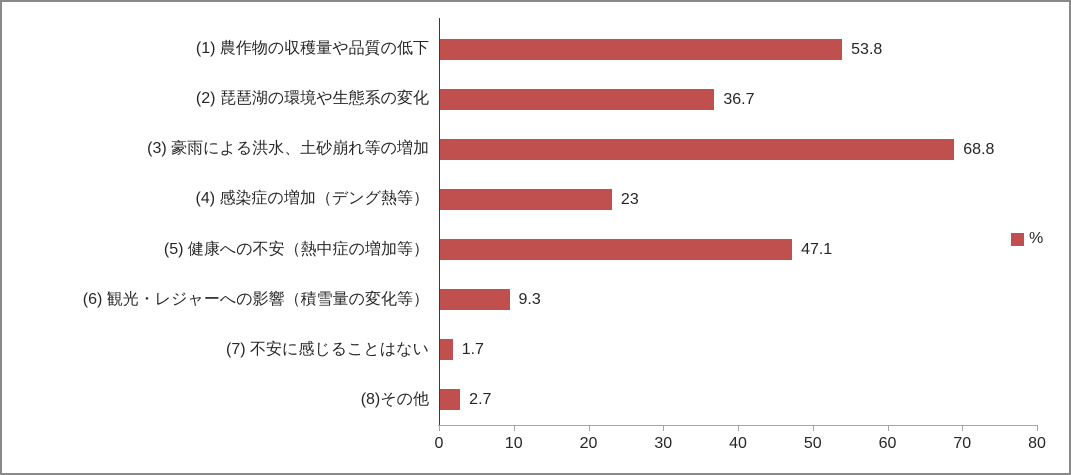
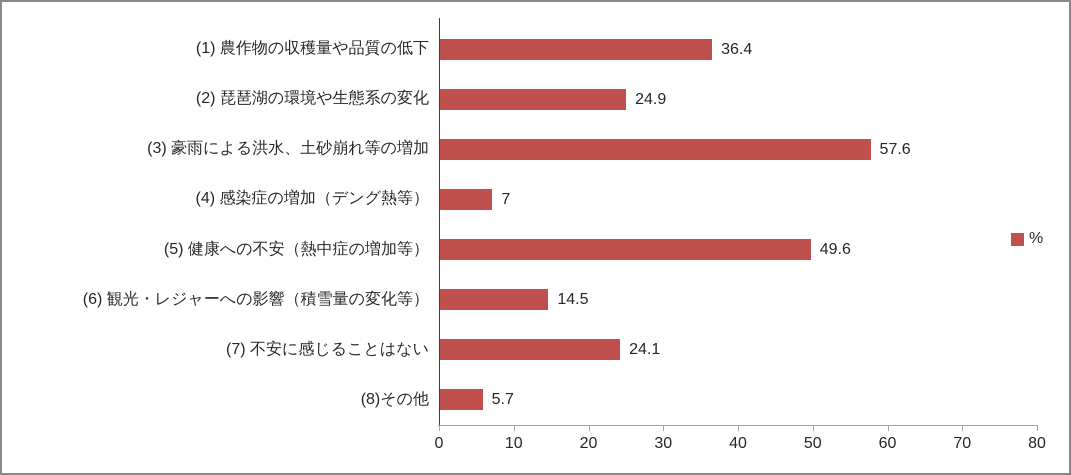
(1) 農作物の収穫量や品質の低下: 53.8 -> 36.4
(2) 琵琶湖の環境や生態系の変化: 36.7 -> 24.9
(3) 豪雨による洪水、土砂崩れ等の増加: 68.8 -> 57.6
(4) 感染症の増加（デング熱等）: 23 -> 7
(5) 健康への不安（熱中症の増加等）: 47.1 -> 49.6
(6) 観光・レジャーへの影響（積雪量の変化等）: 9.3 -> 14.5
(7) 不安に感じることはない: 1.7 -> 24.1
(8)その他: 2.7 -> 5.7
